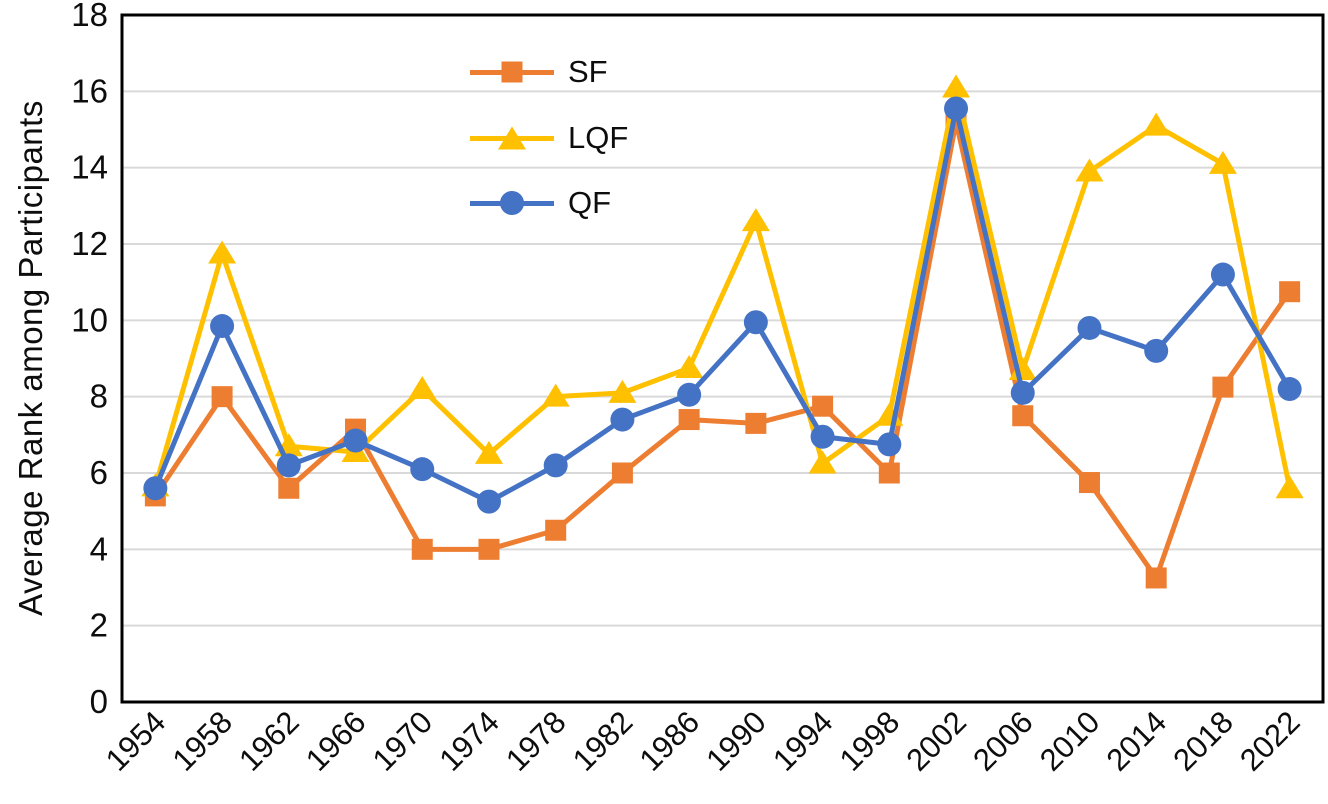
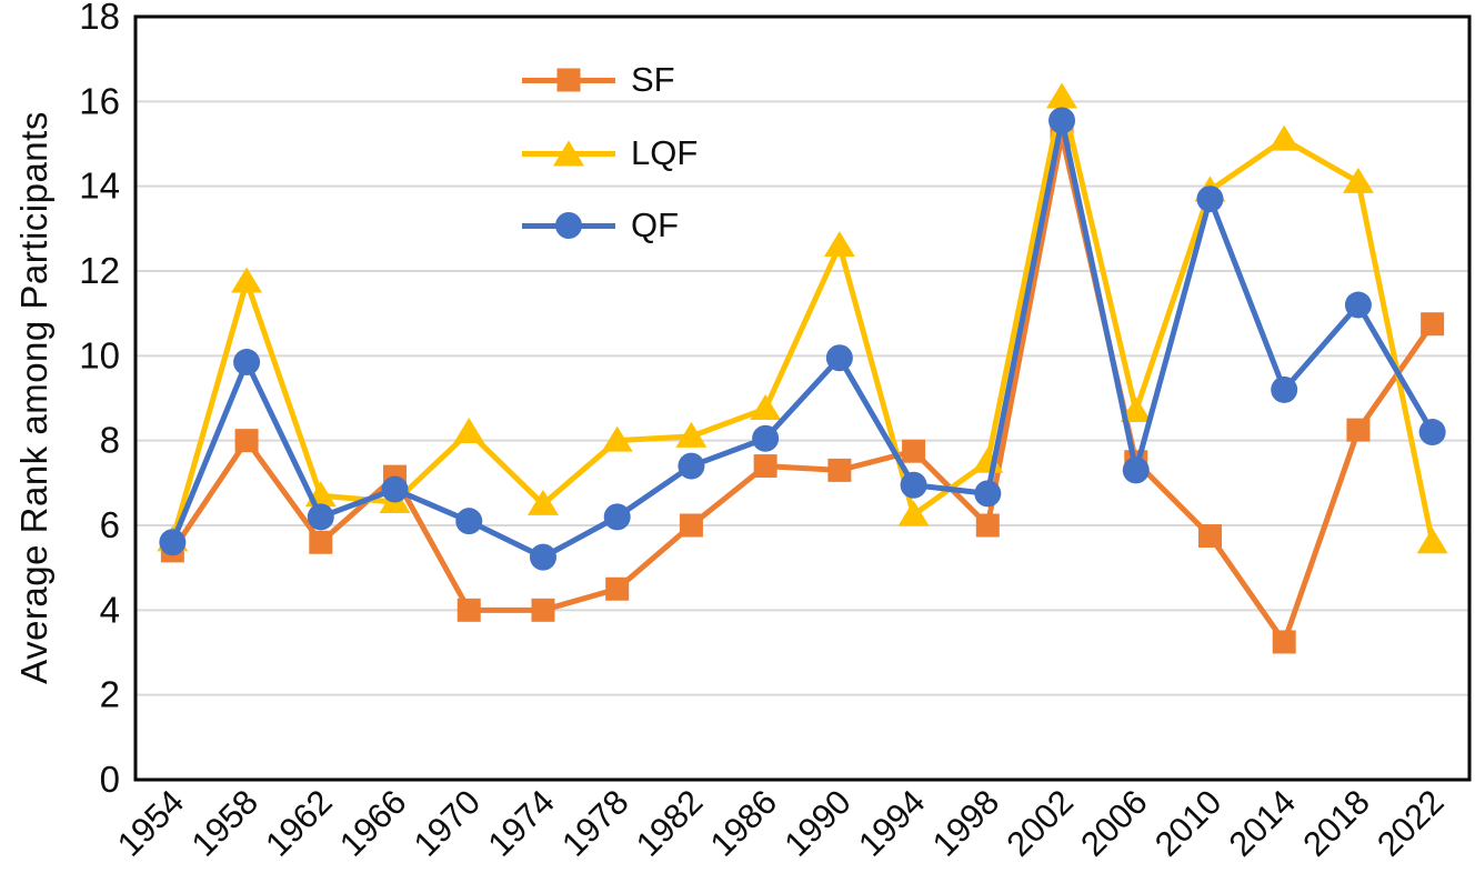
QF/2006: 8.1 -> 7.3
QF/2010: 9.8 -> 13.7
